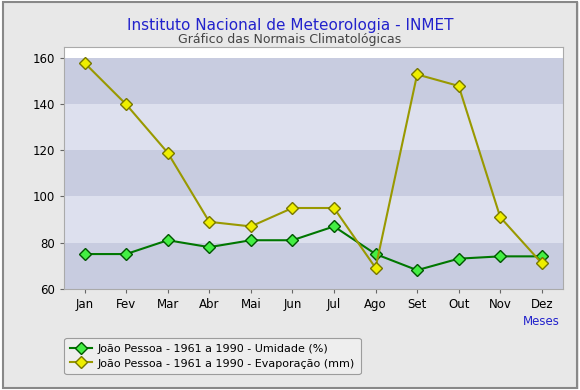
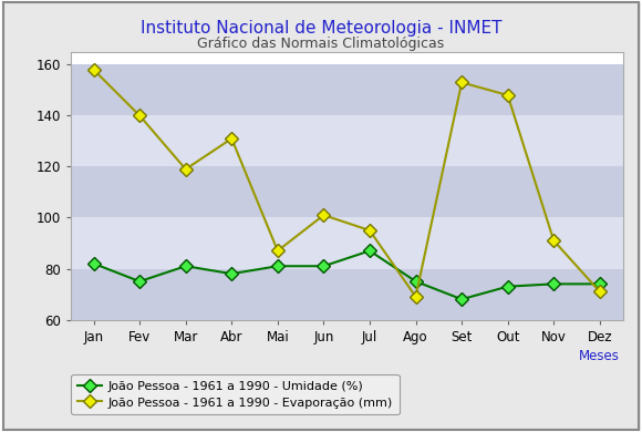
João Pessoa - 1961 a 1990 - Umidade (%)/Jan: 75 -> 82
João Pessoa - 1961 a 1990 - Evaporação (mm)/Abr: 89 -> 131
João Pessoa - 1961 a 1990 - Evaporação (mm)/Jun: 95 -> 101
